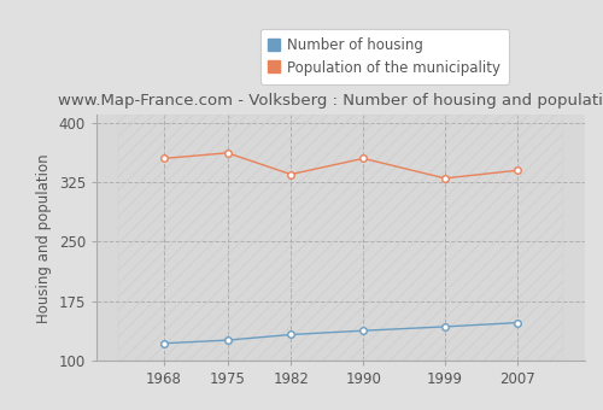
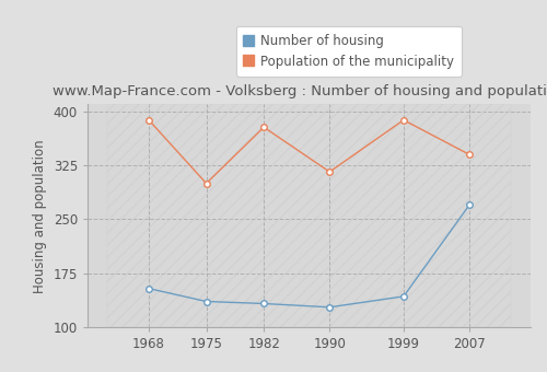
Number of housing/1968: 122 -> 154
Population of the municipality/1968: 355 -> 388
Number of housing/1975: 126 -> 136
Population of the municipality/1975: 362 -> 300
Population of the municipality/1982: 335 -> 378
Number of housing/1990: 138 -> 128
Population of the municipality/1990: 355 -> 316
Population of the municipality/1999: 330 -> 388
Number of housing/2007: 148 -> 270
